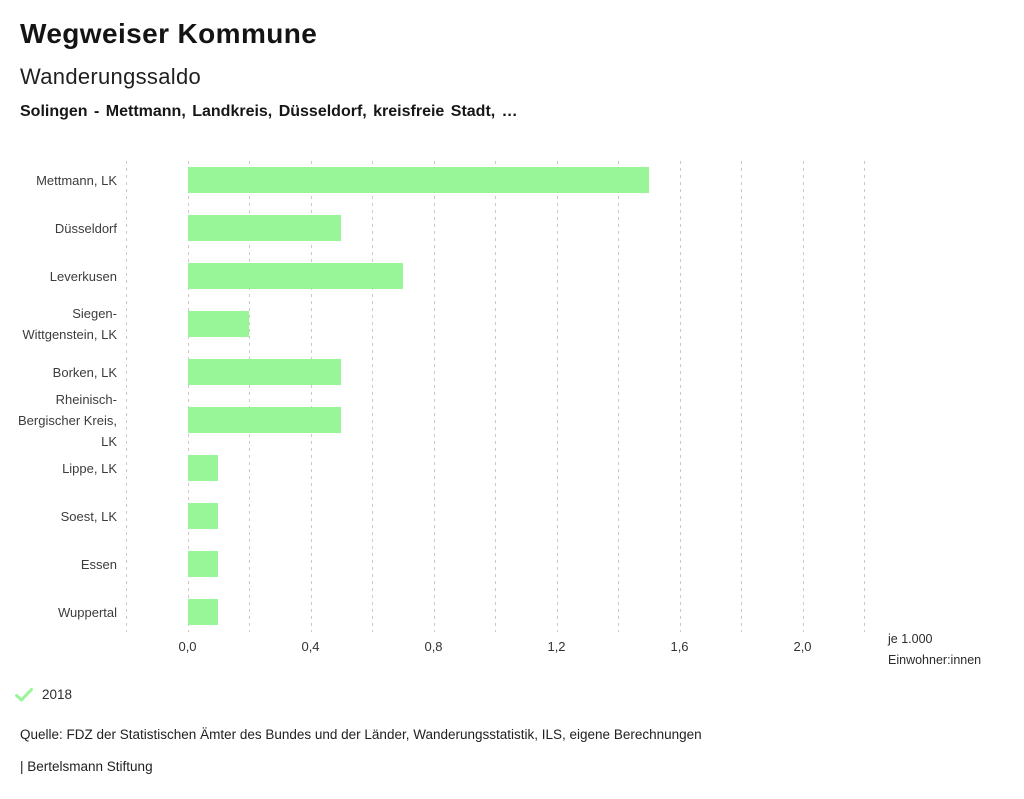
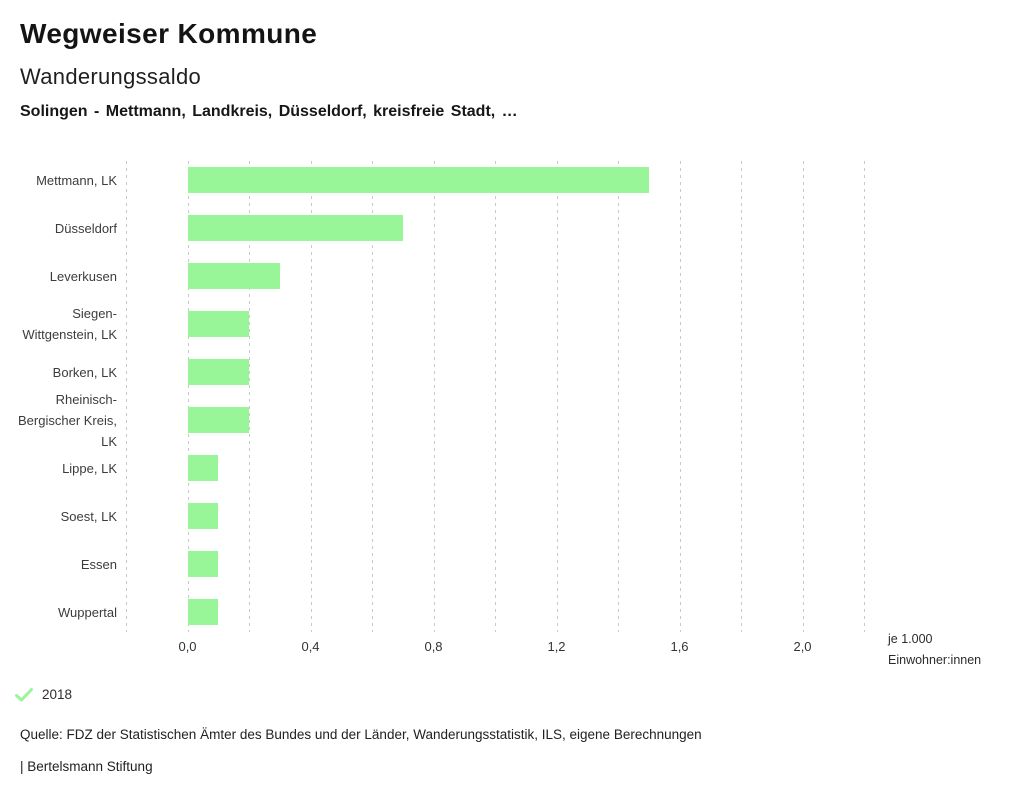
Düsseldorf: 0,5 -> 0,7
Leverkusen: 0,7 -> 0,3
Borken, LK: 0,5 -> 0,2
Rheinisch-Bergischer Kreis, LK: 0,5 -> 0,2
